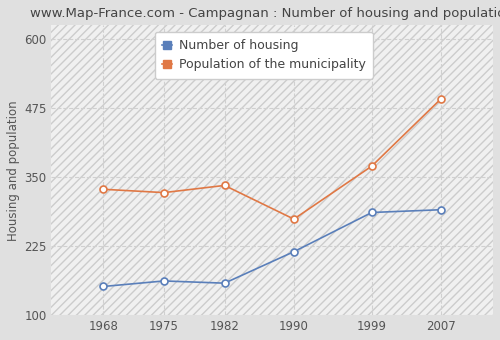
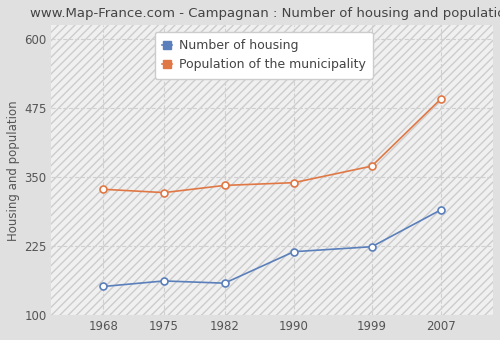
Population of the municipality/1990: 274 -> 340
Number of housing/1999: 286 -> 224
